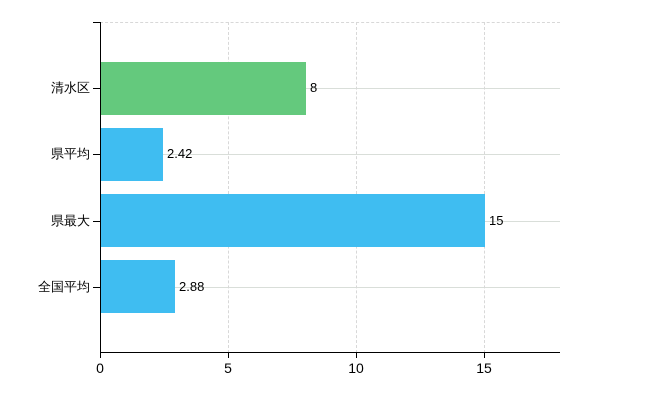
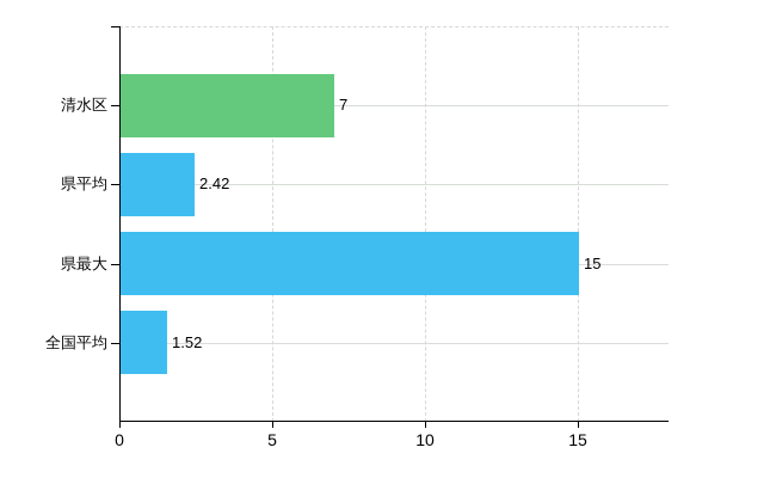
清水区: 8 -> 7
全国平均: 2.88 -> 1.52
